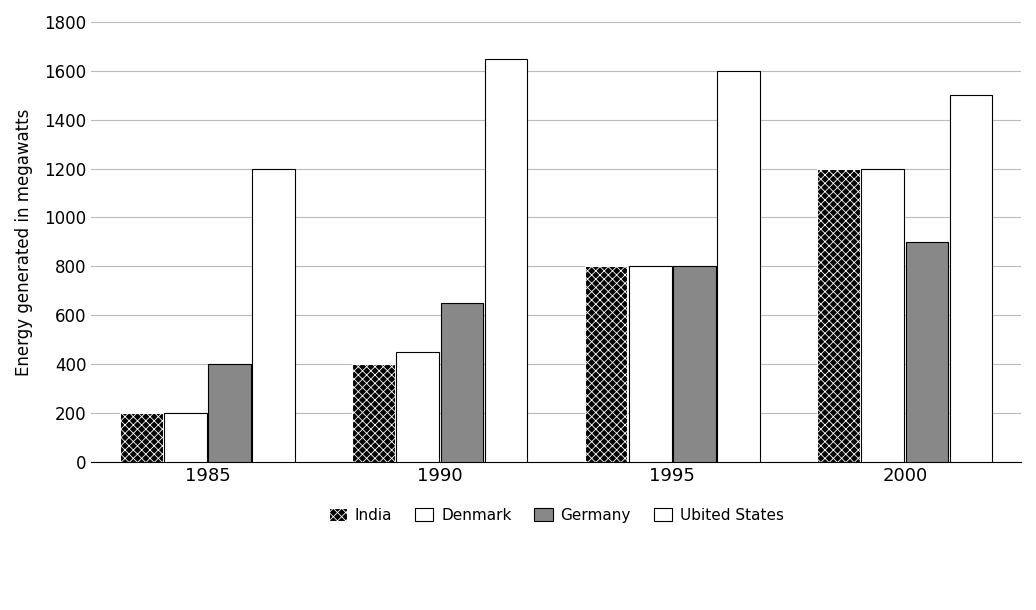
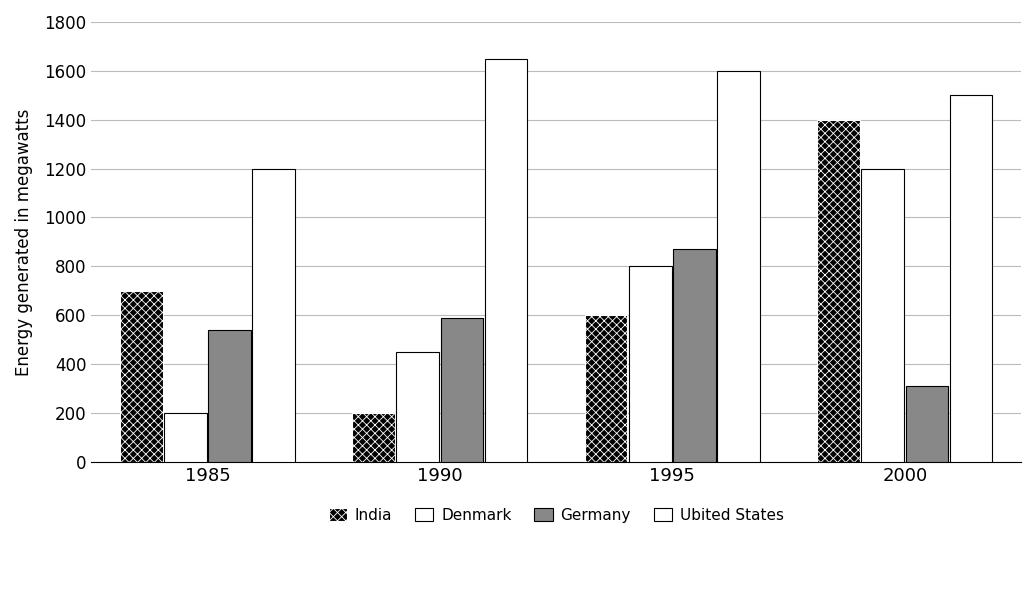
India/1985: 200 -> 700
Germany/1985: 400 -> 540
India/1990: 400 -> 200
Germany/1990: 650 -> 590
India/1995: 800 -> 600
Germany/1995: 800 -> 870
India/2000: 1200 -> 1400
Germany/2000: 900 -> 310
